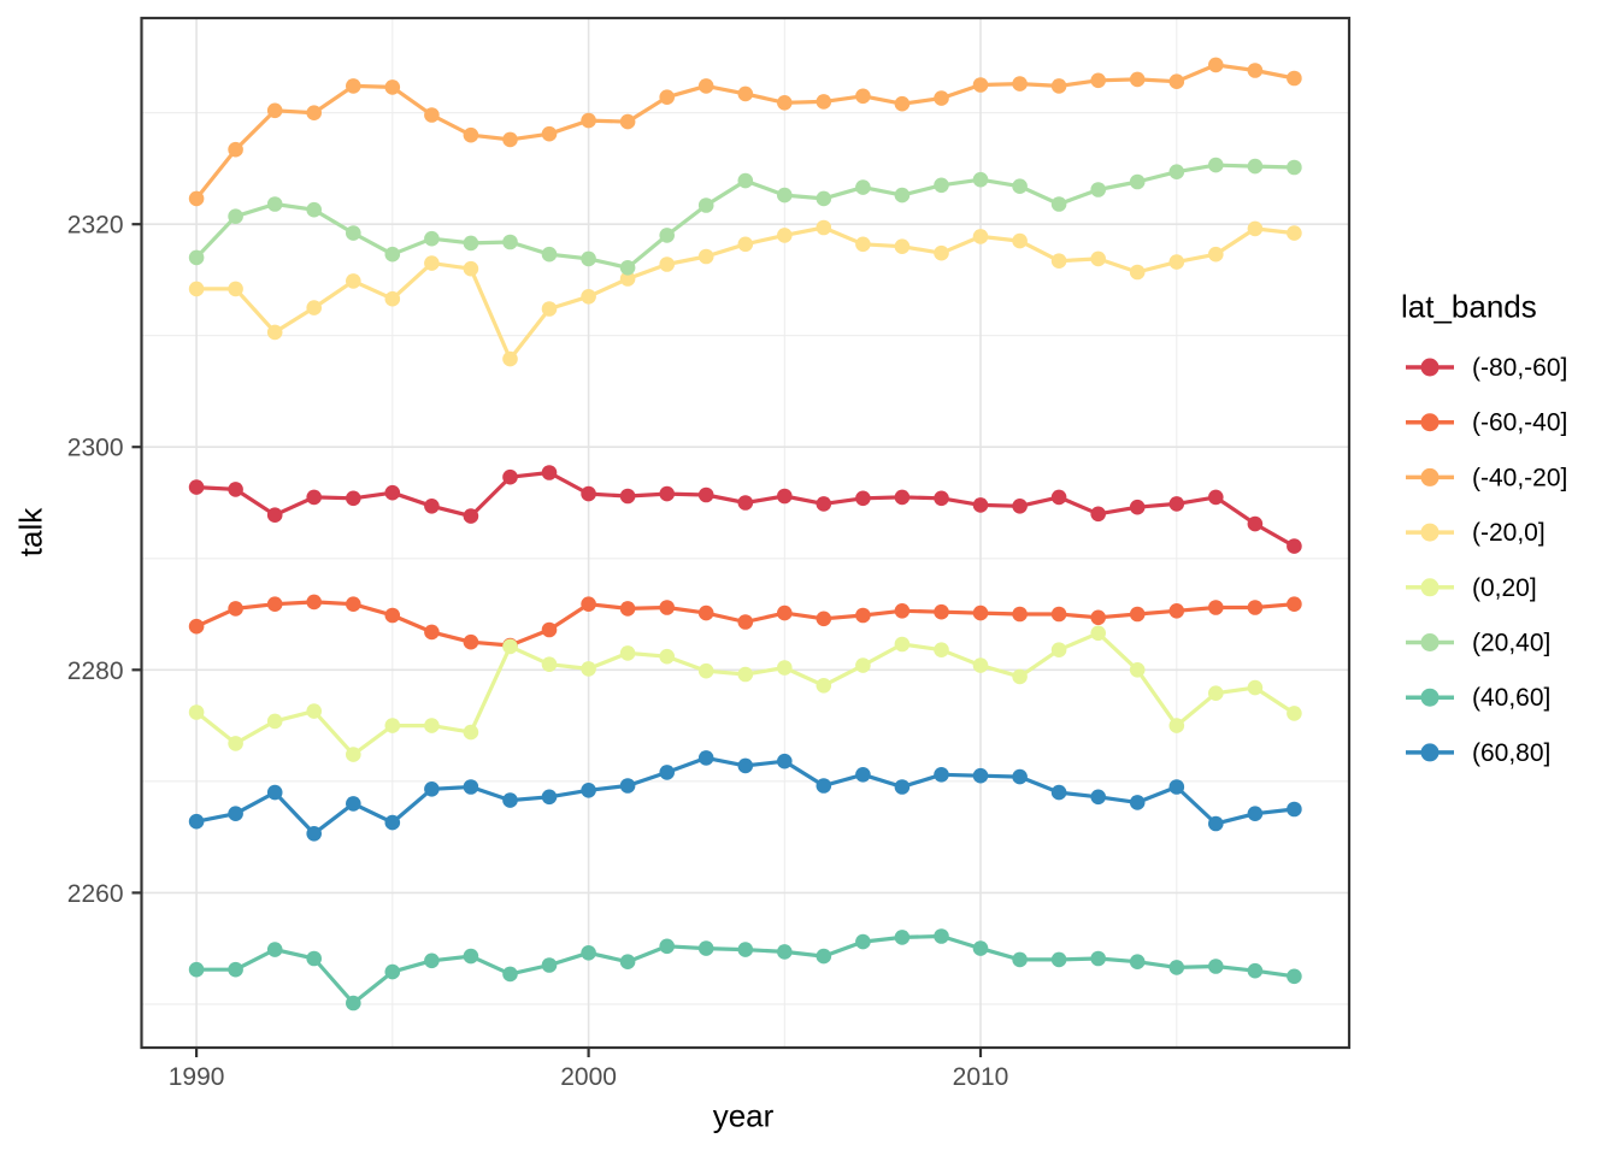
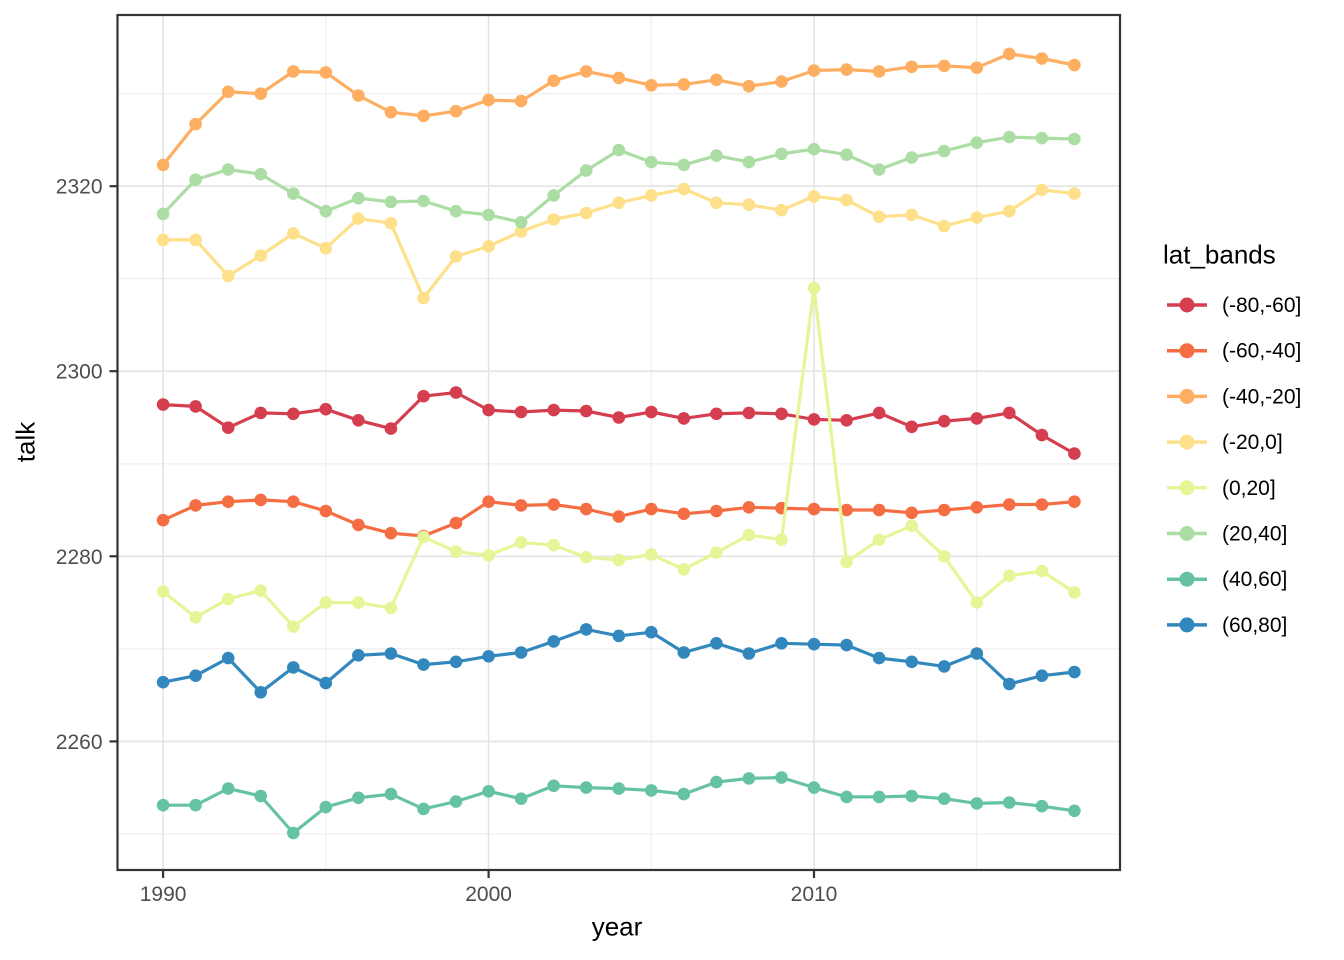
(0,20]/2010: 2280 -> 2309
